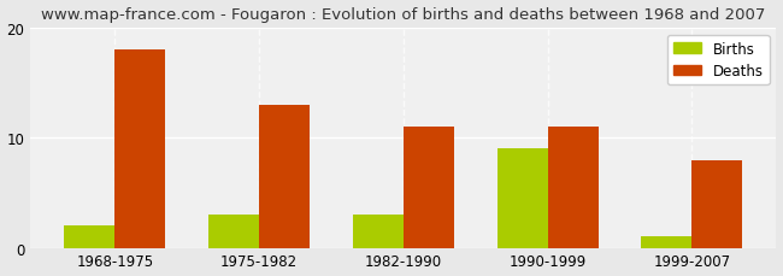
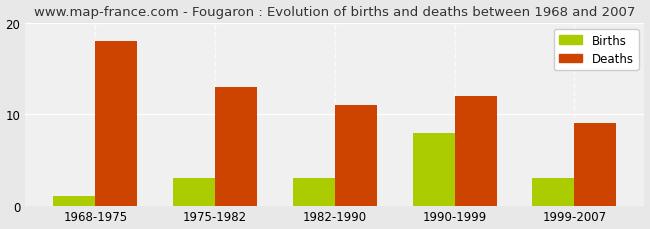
Births/1968-1975: 2 -> 1
Births/1990-1999: 9 -> 8
Deaths/1990-1999: 11 -> 12
Births/1999-2007: 1 -> 3
Deaths/1999-2007: 8 -> 9
